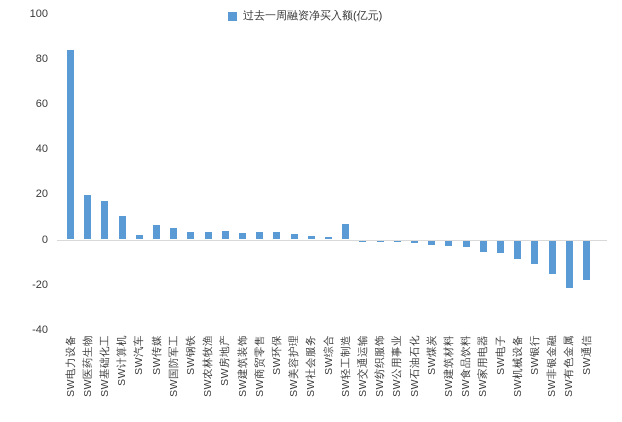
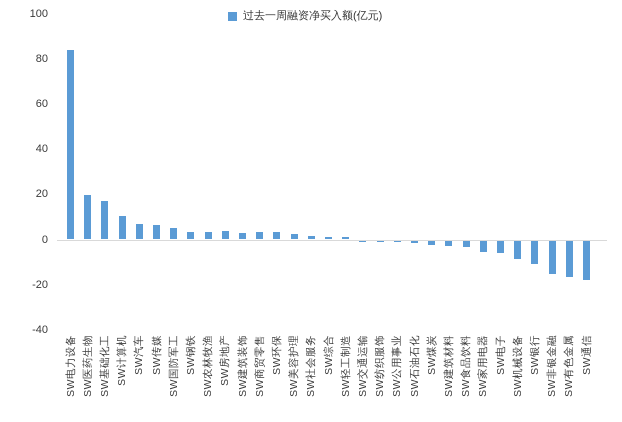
SW汽车: 2 -> 7
SW轻工制造: 7 -> 1
SW有色金属: -21 -> -16
